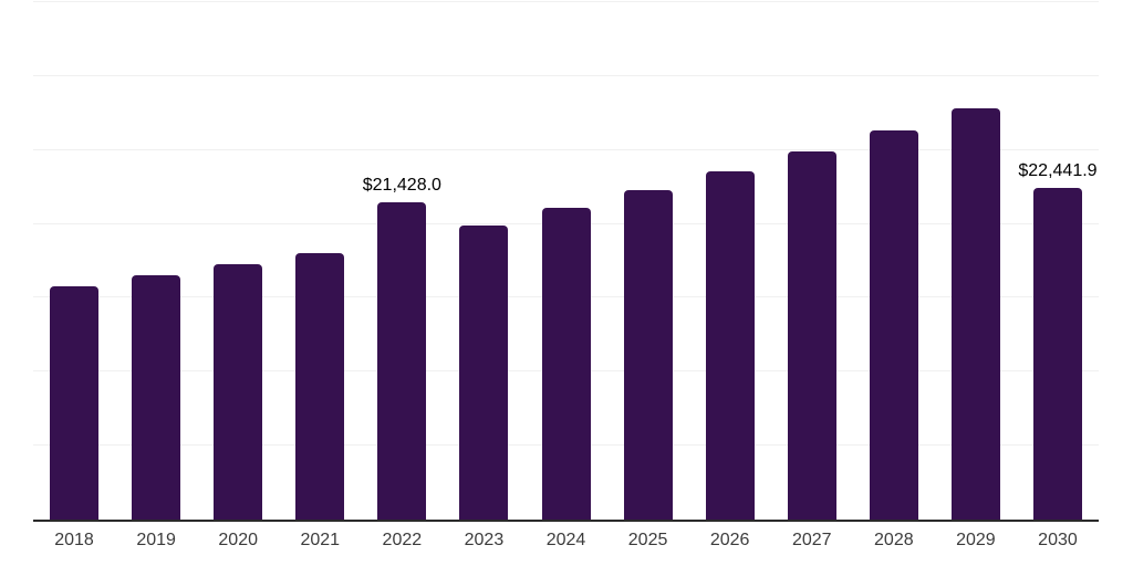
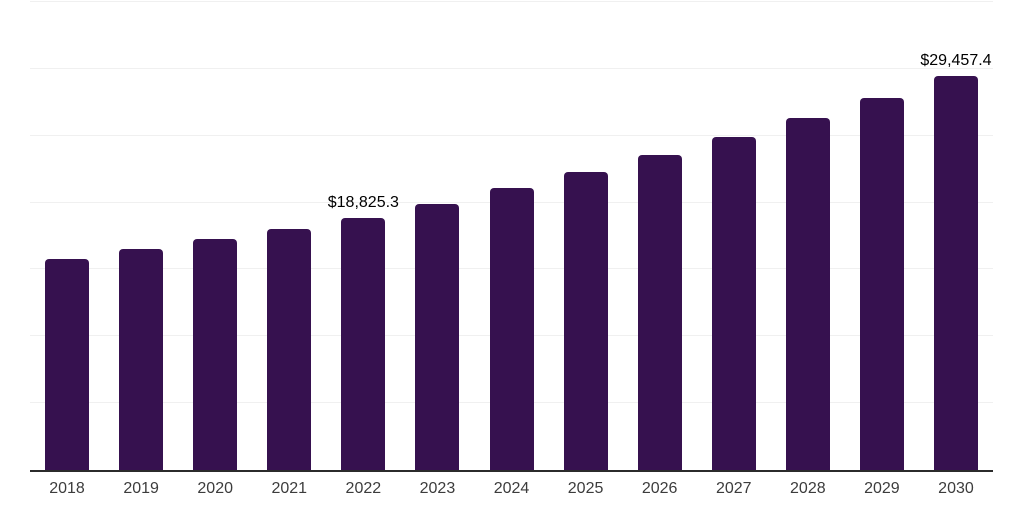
2022: $21,428.0 -> $18,825.3
2030: $22,441.9 -> $29,457.4
